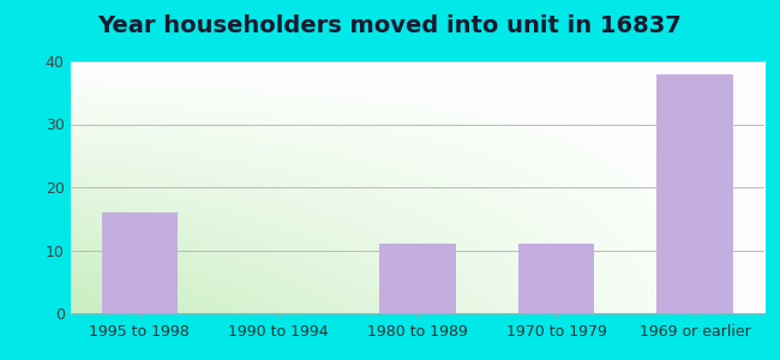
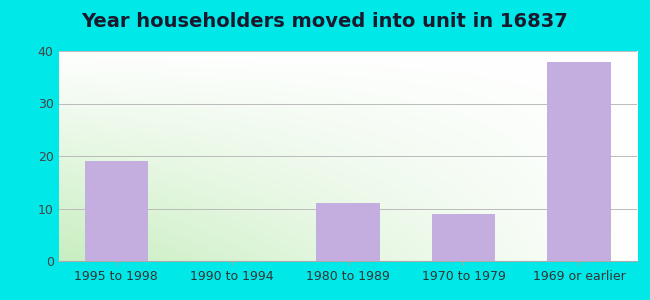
1995 to 1998: 16 -> 19
1970 to 1979: 11 -> 9
